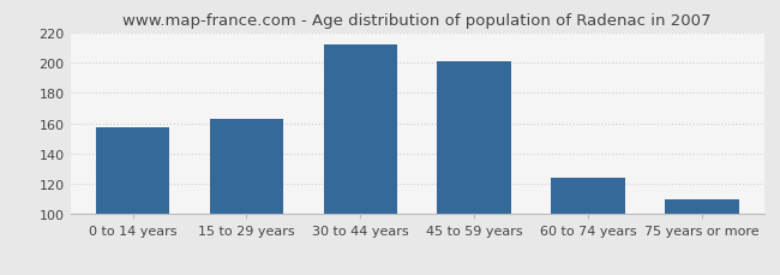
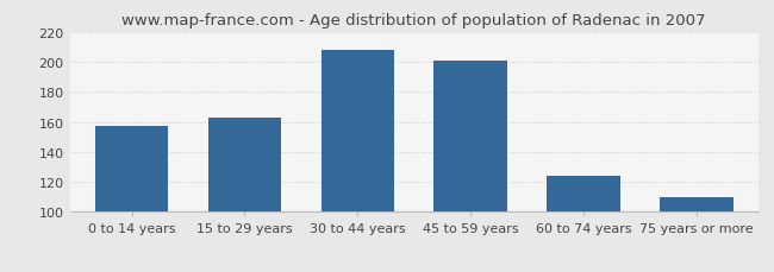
30 to 44 years: 212 -> 208
